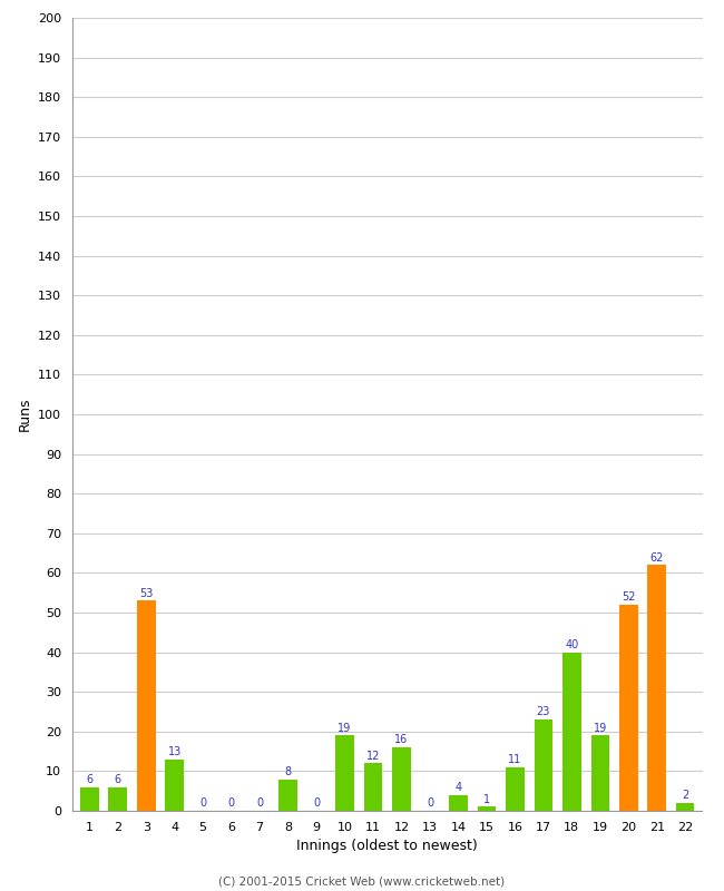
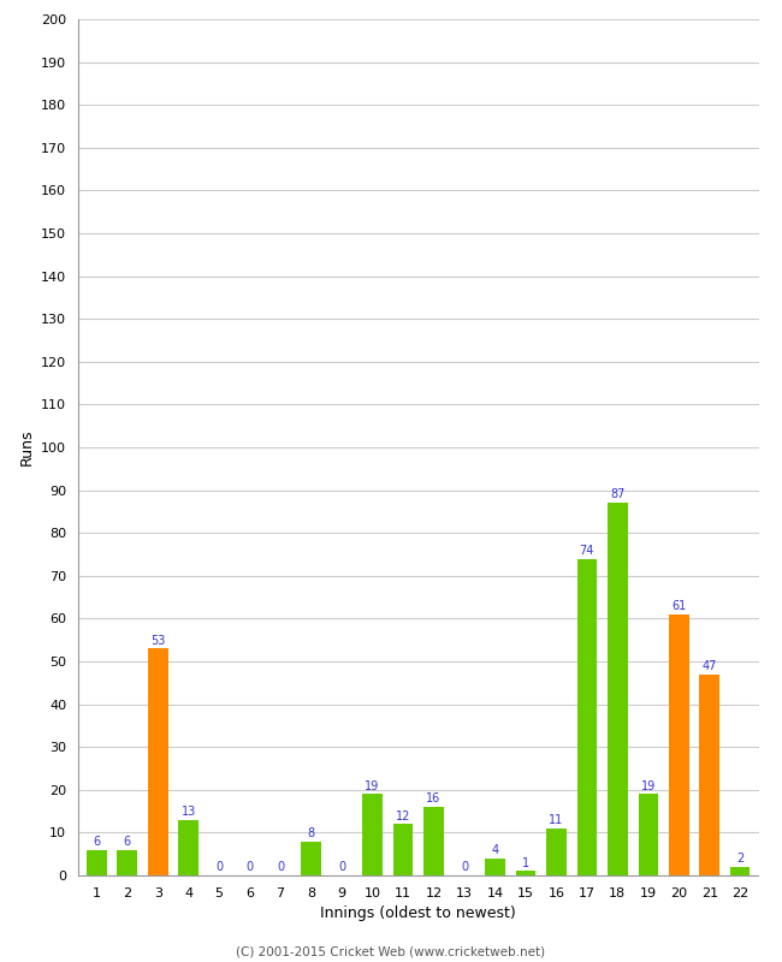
17: 23 -> 74
18: 40 -> 87
20: 52 -> 61
21: 62 -> 47
